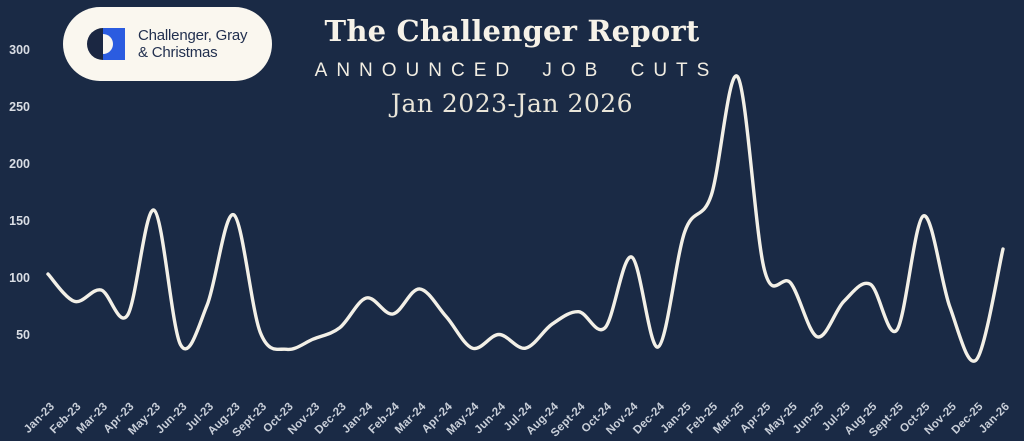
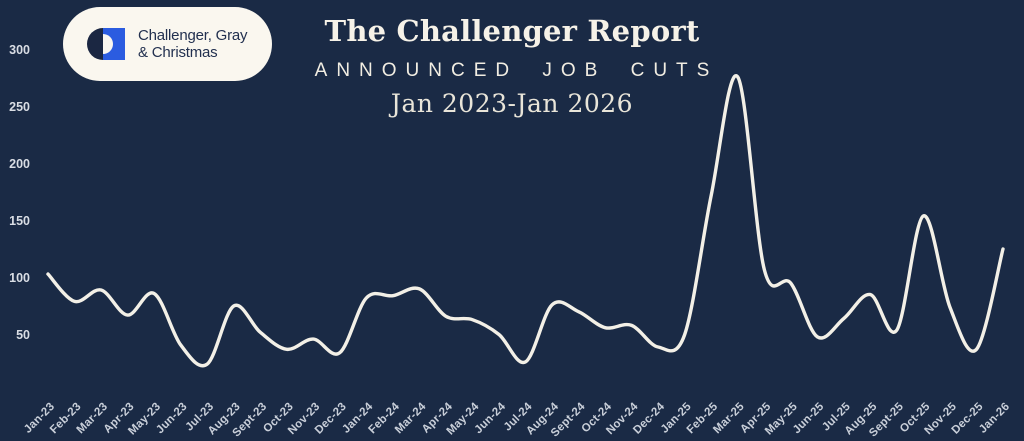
May-23: 159 -> 86
Jul-23: 76 -> 24
Aug-23: 155 -> 75
Dec-23: 56 -> 34
Feb-24: 68 -> 84
May-24: 38 -> 63
Jul-24: 38 -> 26
Aug-24: 59 -> 76
Nov-24: 118 -> 58
Jan-25: 140 -> 50
Jul-25: 79 -> 64
Aug-25: 94 -> 85
Dec-25: 28 -> 37
